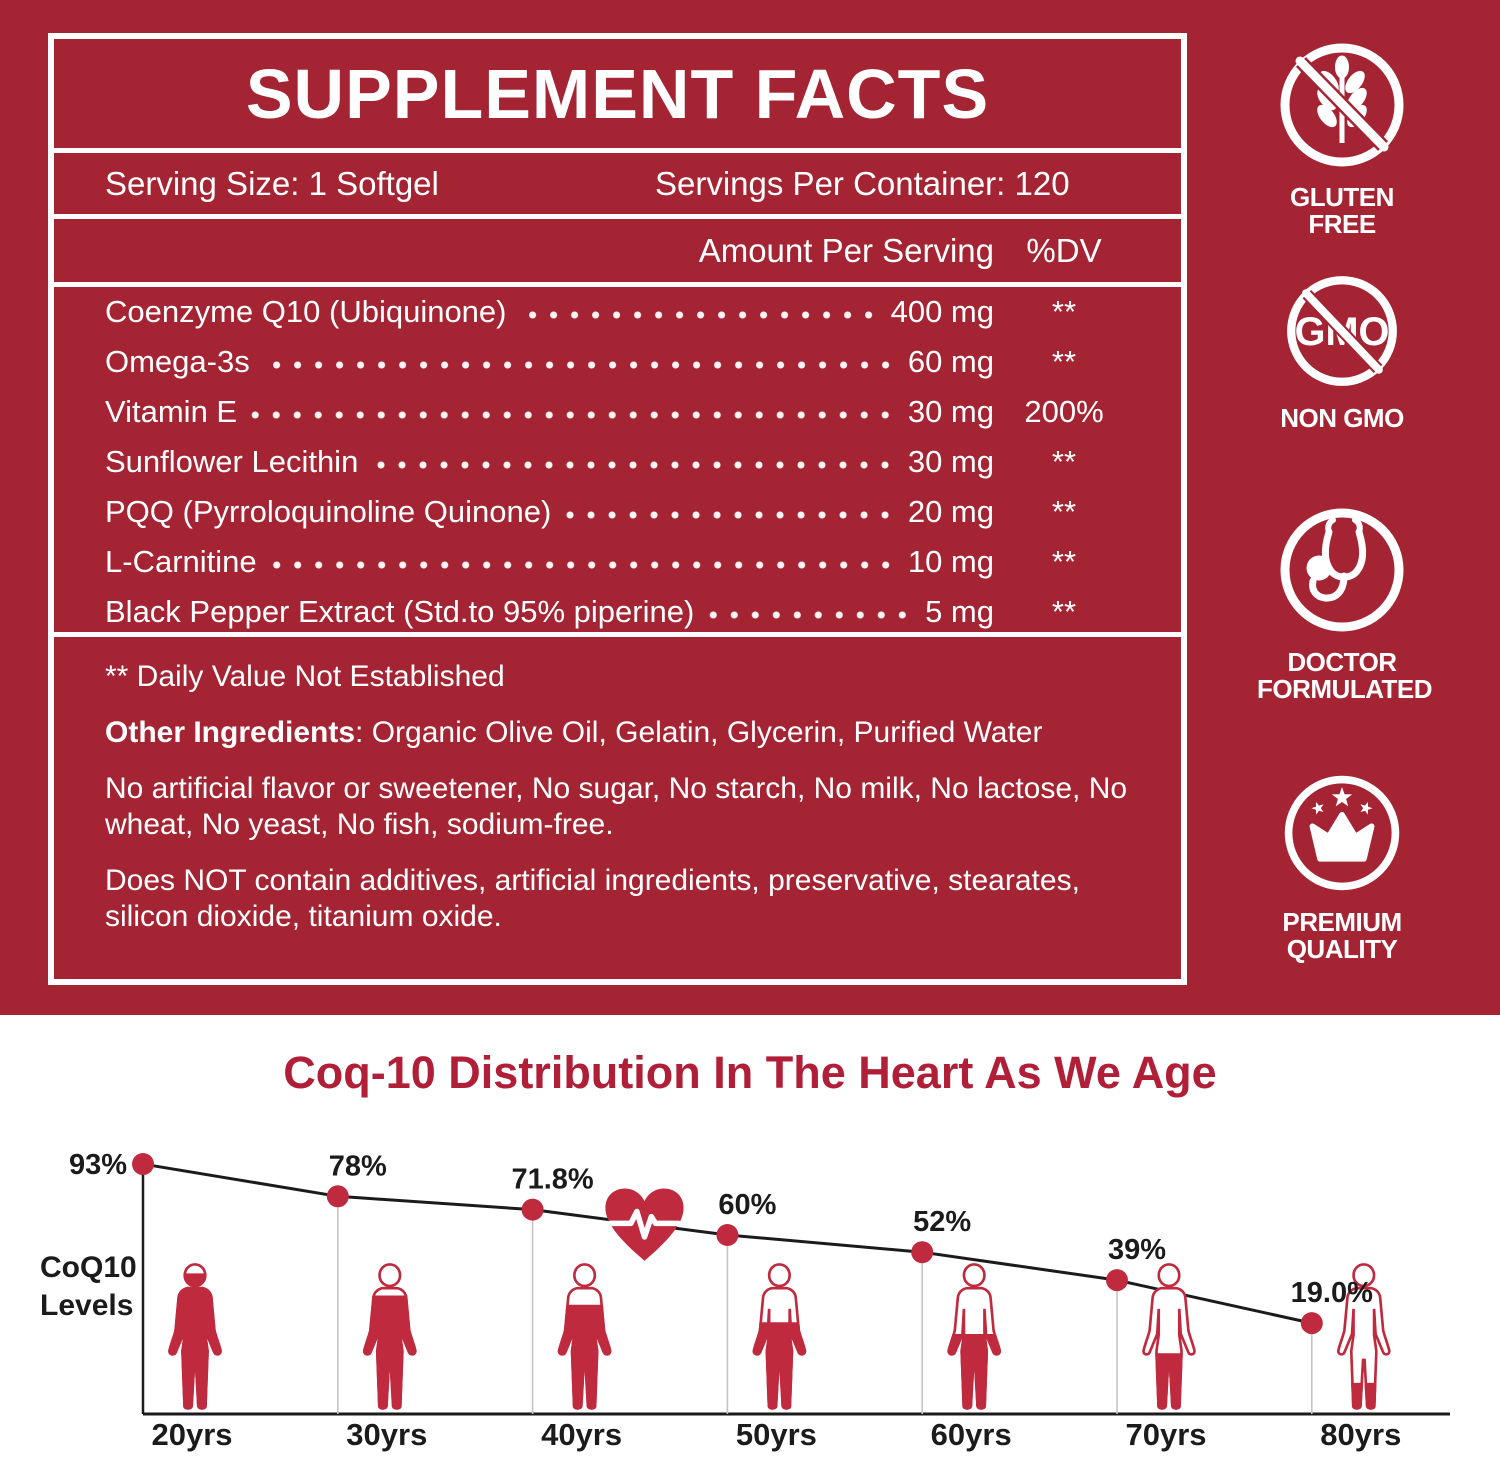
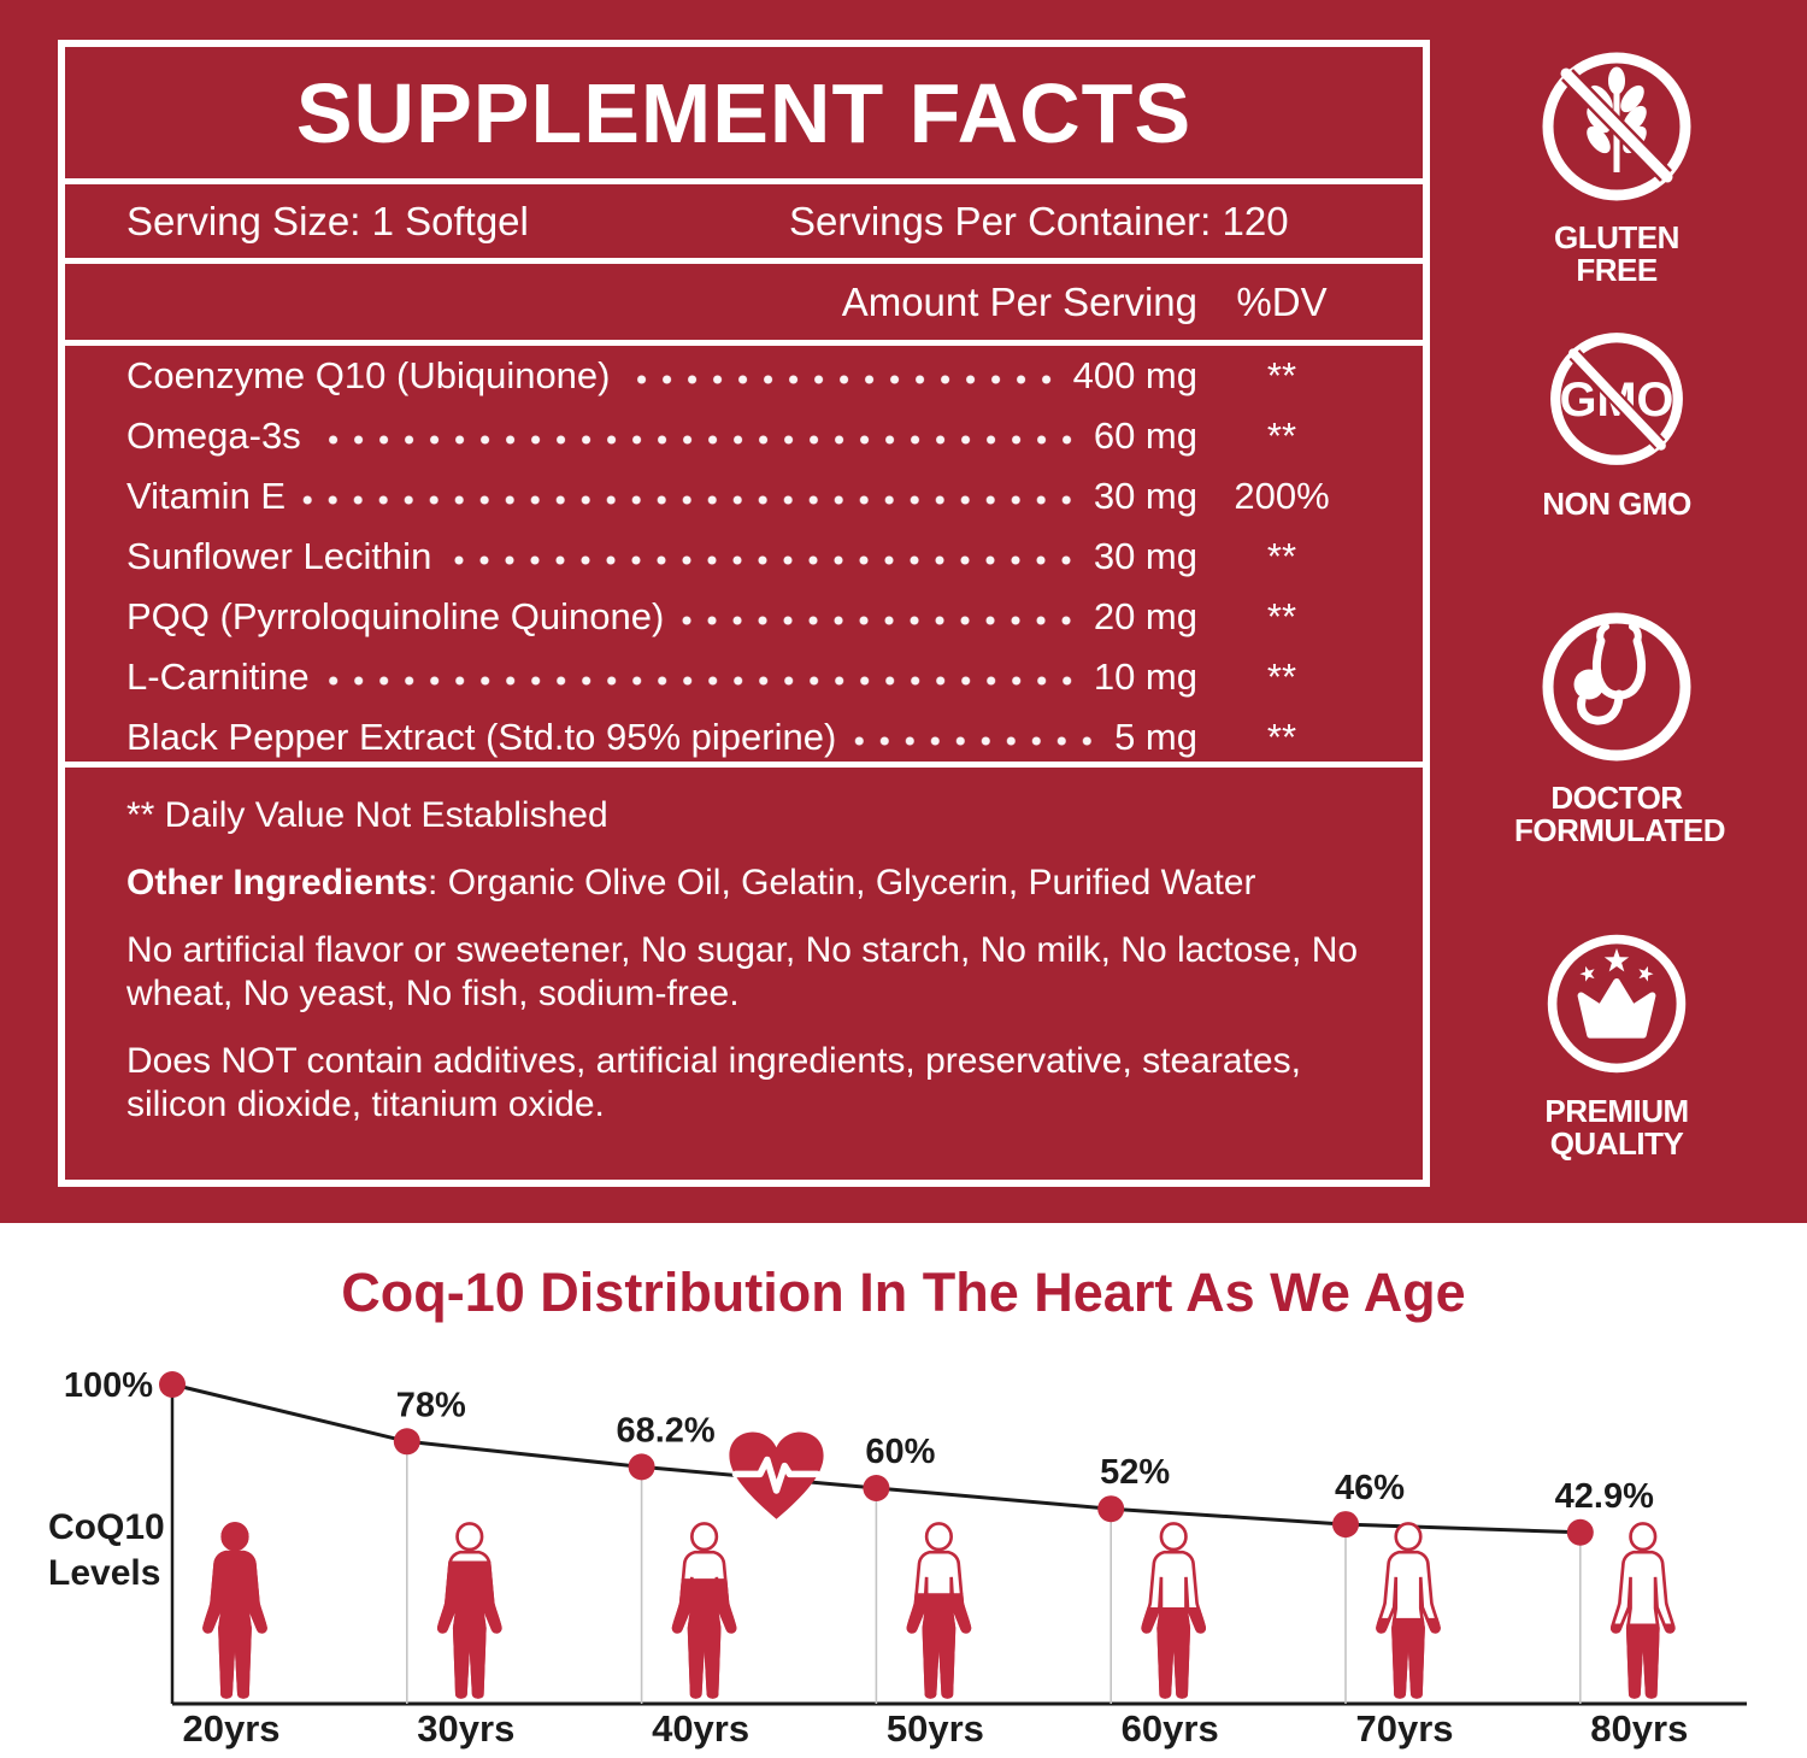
20yrs: 93% -> 100%
40yrs: 71.8% -> 68.2%
70yrs: 39% -> 46%
80yrs: 19.0% -> 42.9%
